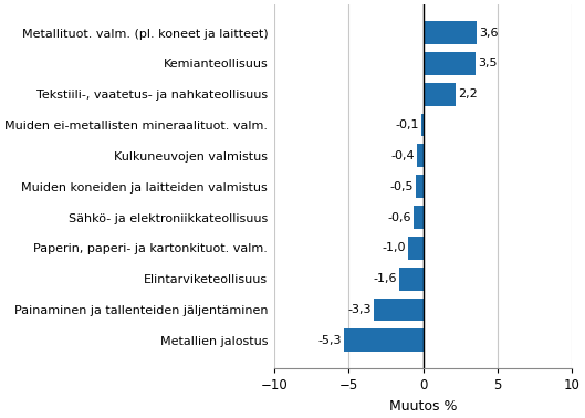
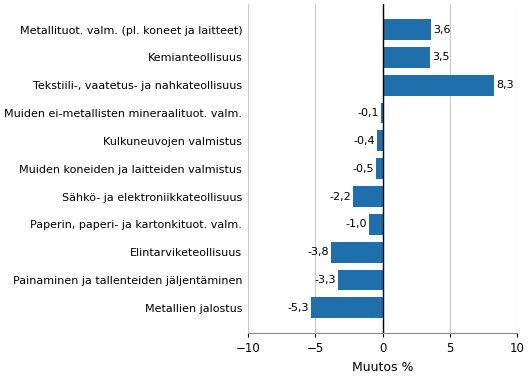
Tekstiili-, vaatetus- ja nahkateollisuus: 2,2 -> 8,3
Sähkö- ja elektroniikkateollisuus: -0,6 -> -2,2
Elintarviketeollisuus: -1,6 -> -3,8
